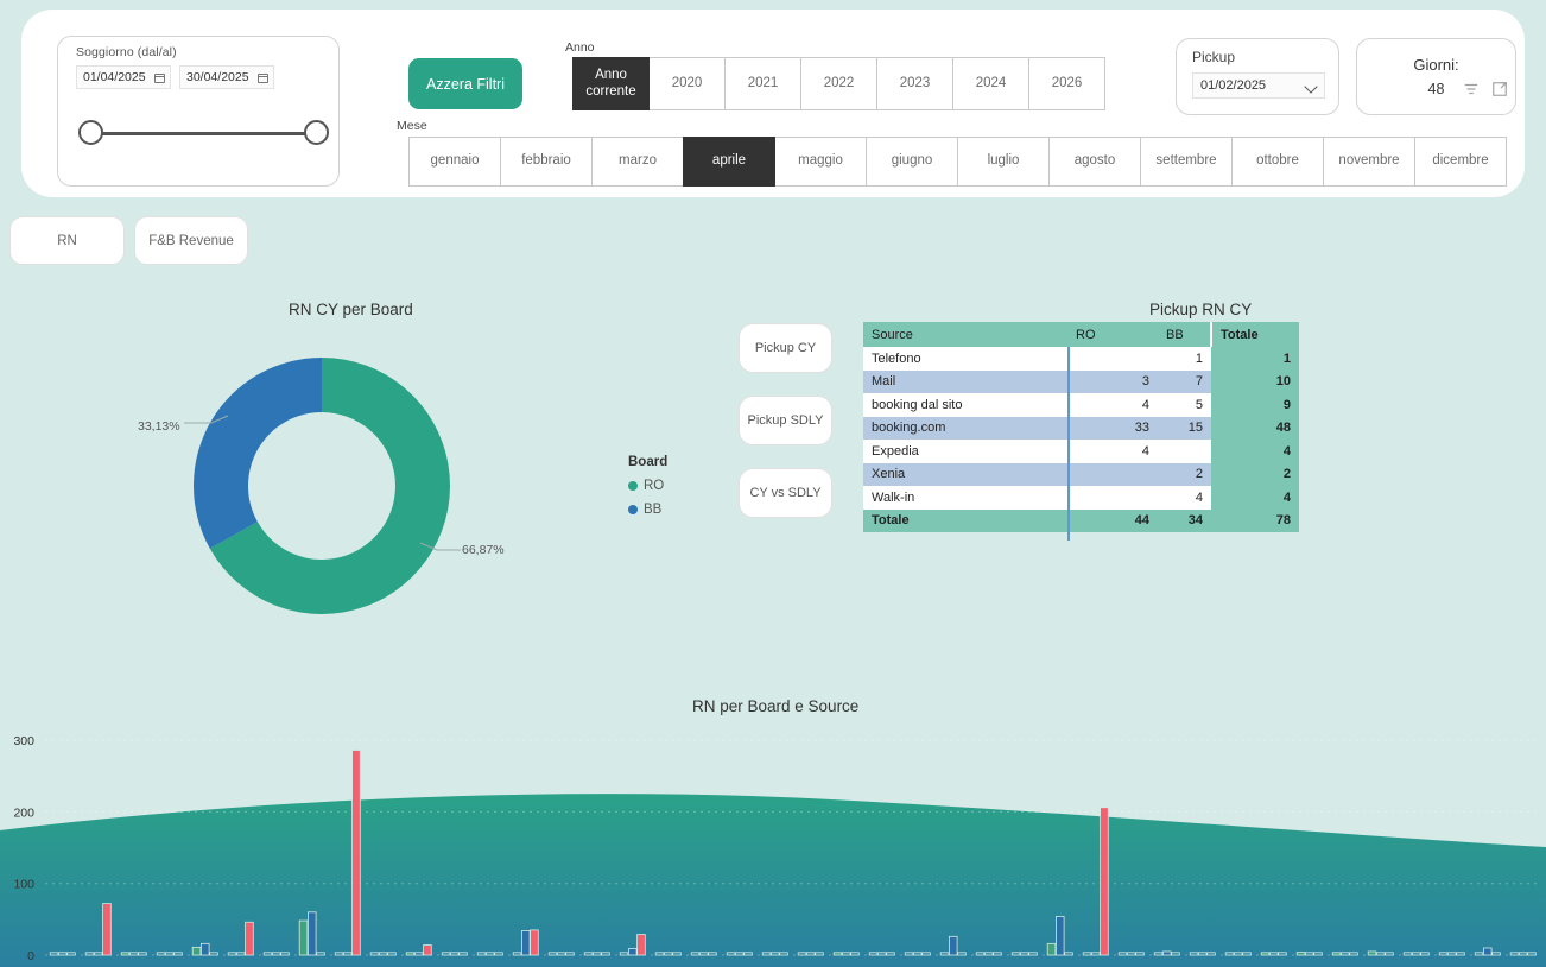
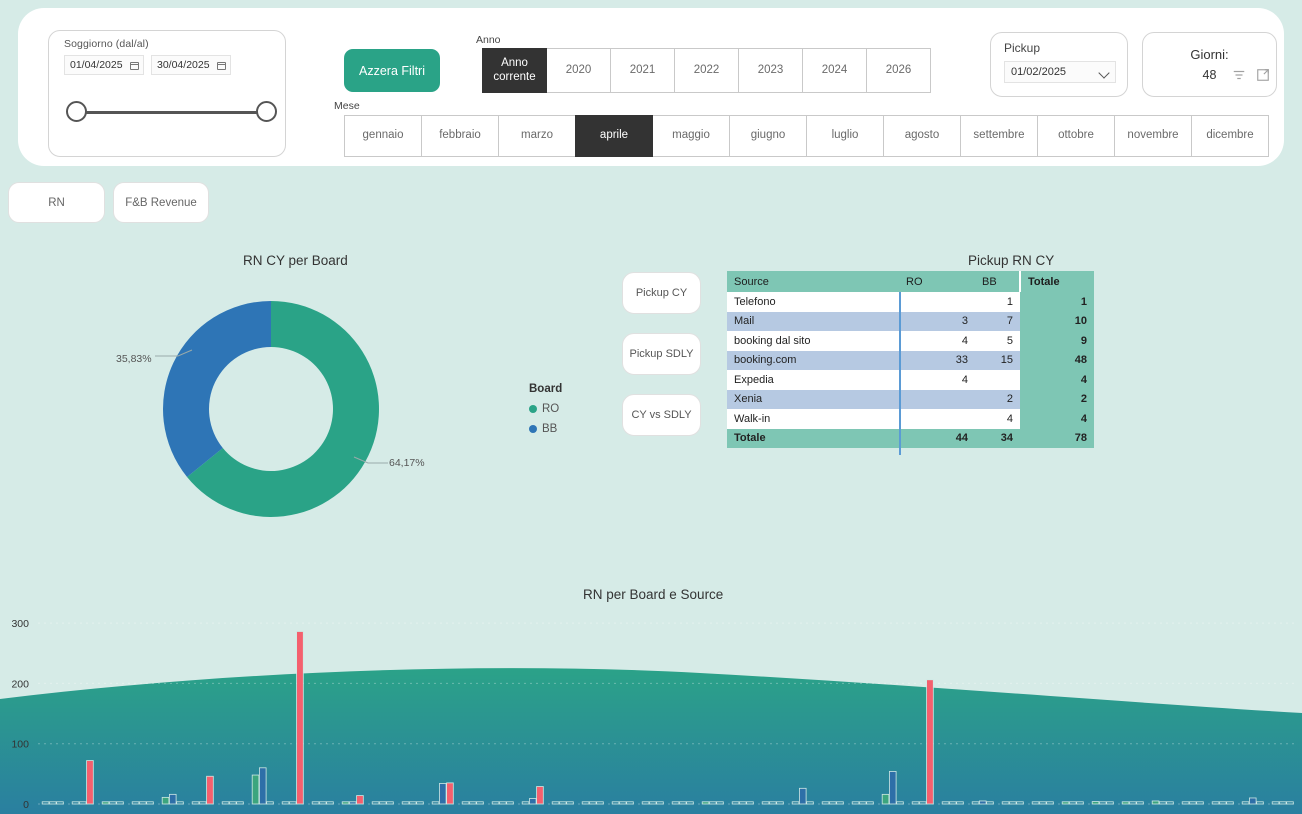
RN CY per Board/RO: 66,87% -> 64,17%
RN CY per Board/BB: 33,13% -> 35,83%
